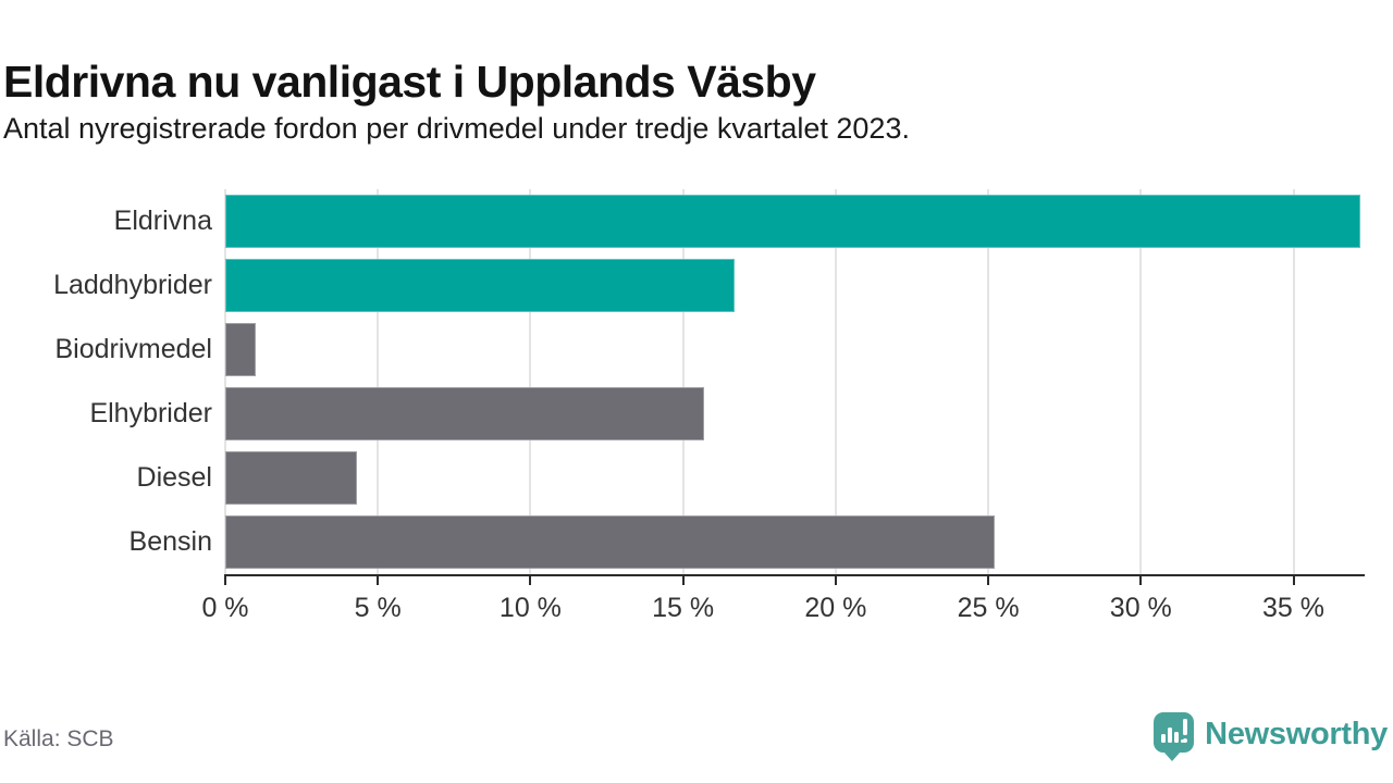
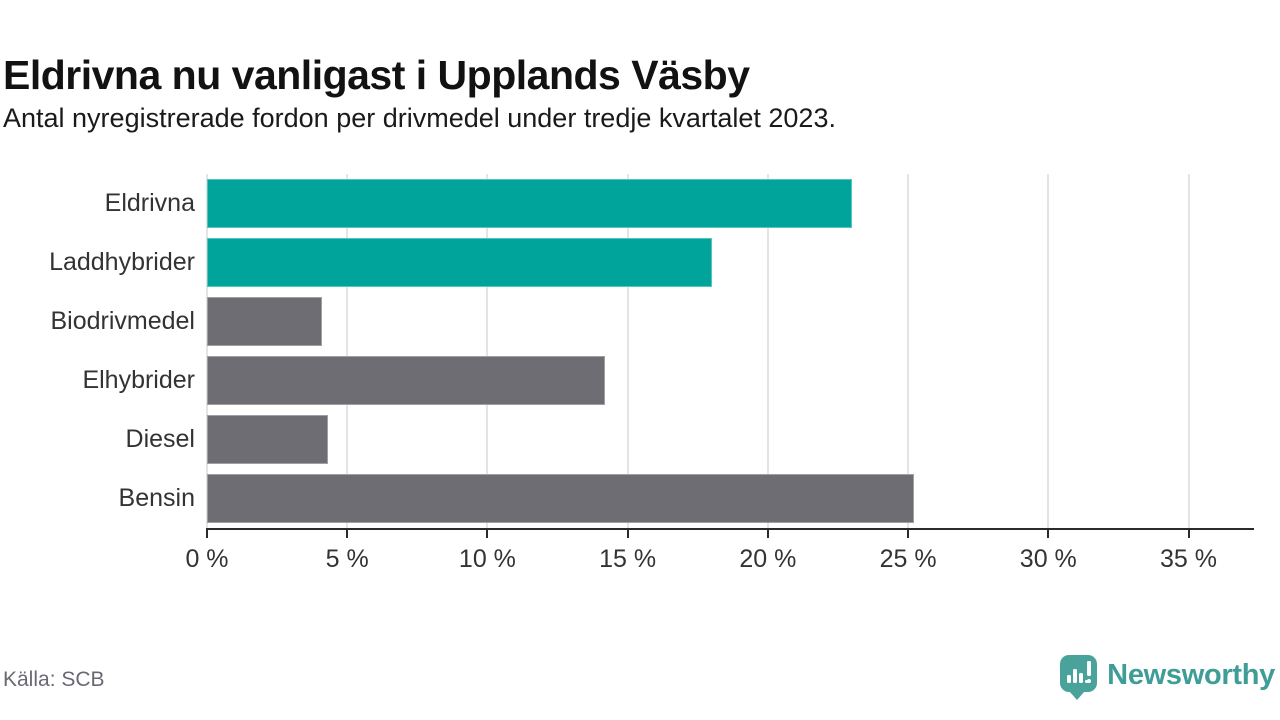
Eldrivna: 37.2% -> 23.0%
Laddhybrider: 16.7% -> 18.0%
Biodrivmedel: 1.0% -> 4.1%
Elhybrider: 15.7% -> 14.2%
